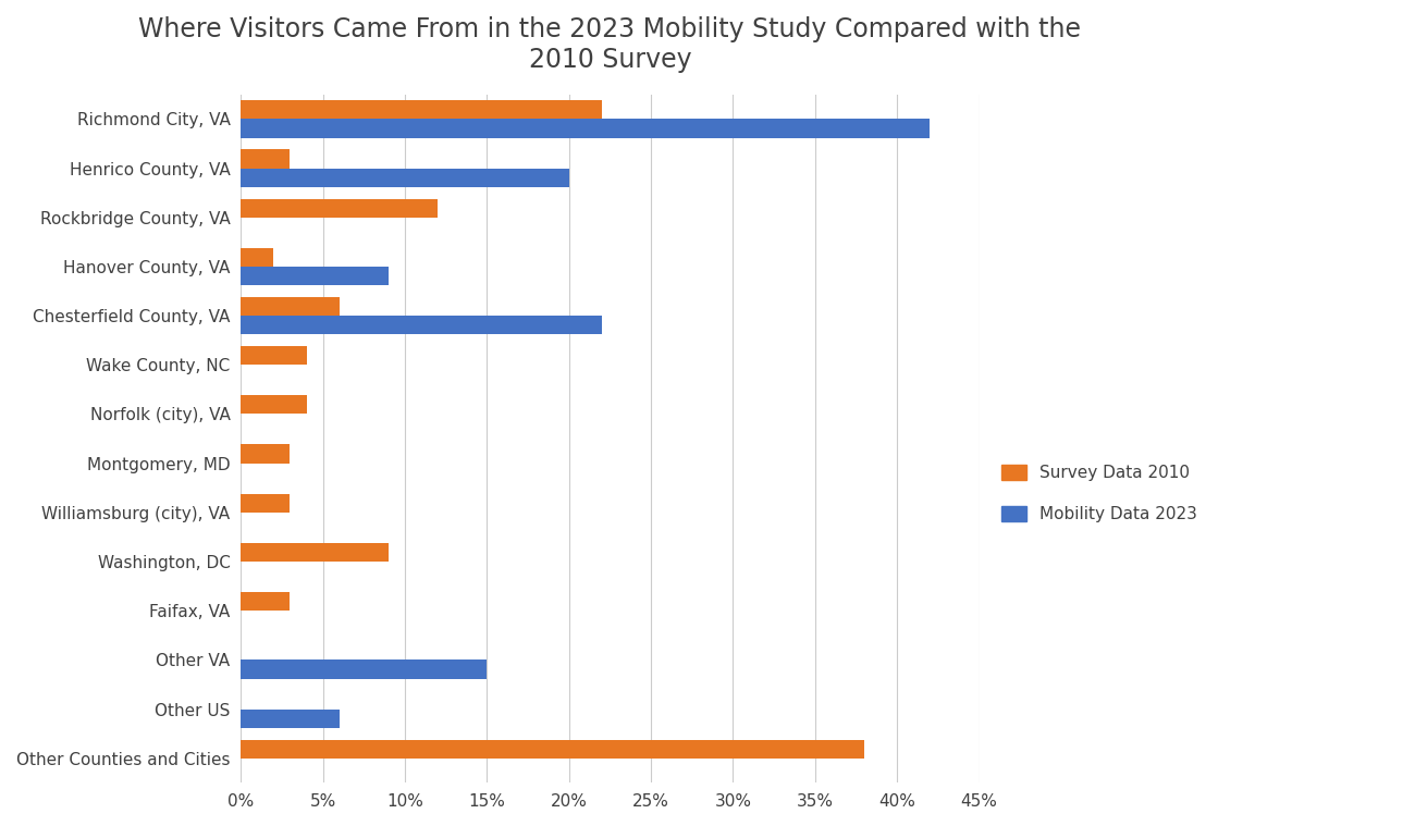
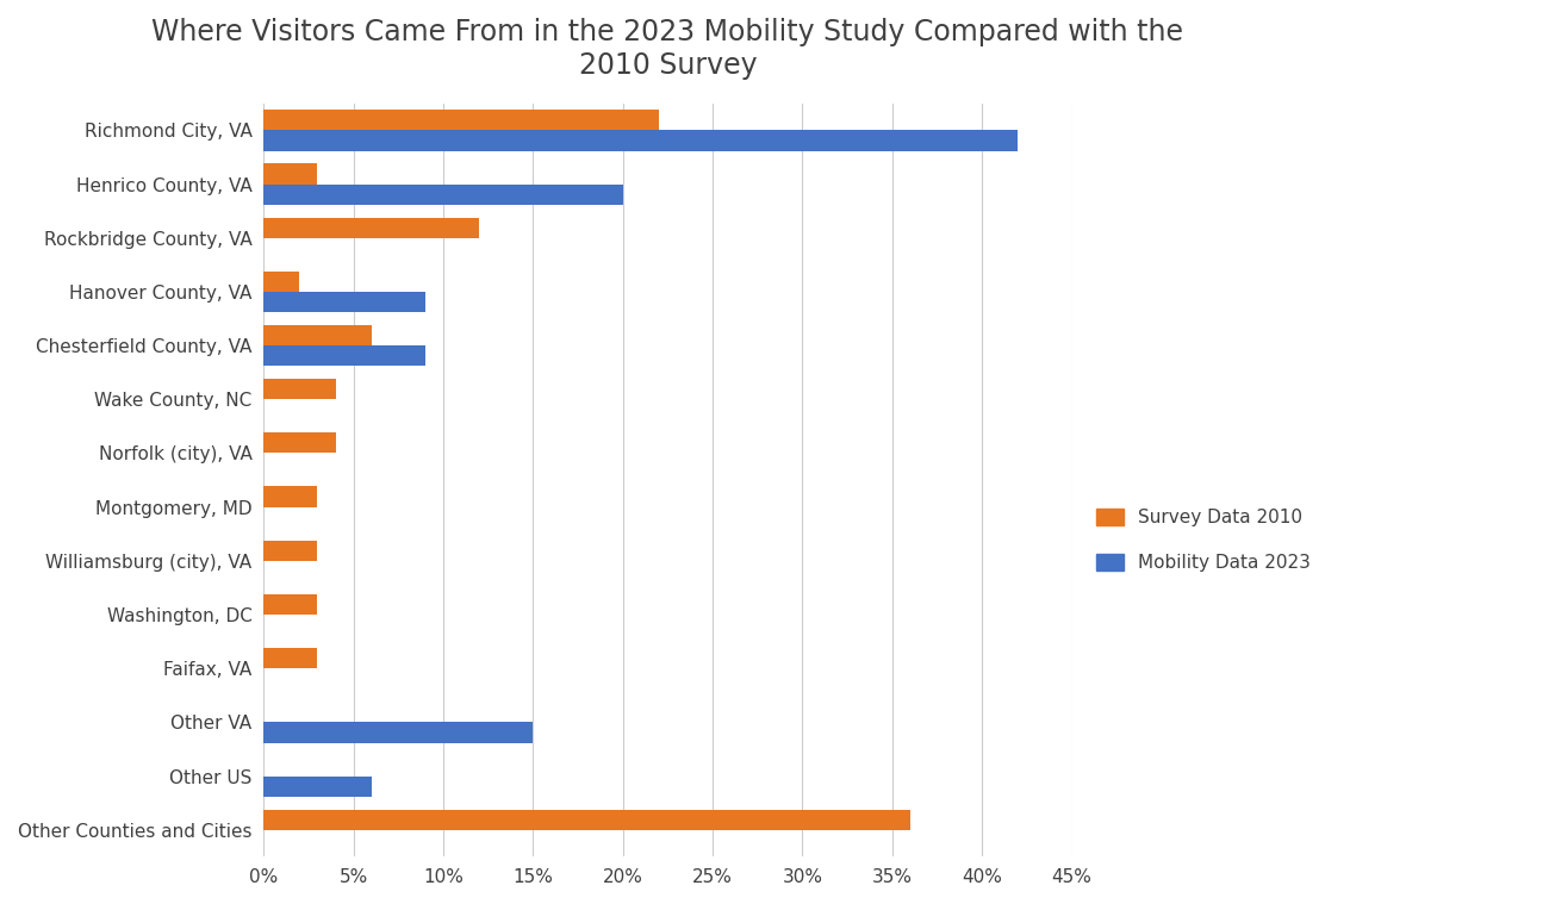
Mobility Data 2023/Chesterfield County, VA: 22% -> 9%
Survey Data 2010/Washington, DC: 9% -> 3%
Survey Data 2010/Other Counties and Cities: 38% -> 36%
